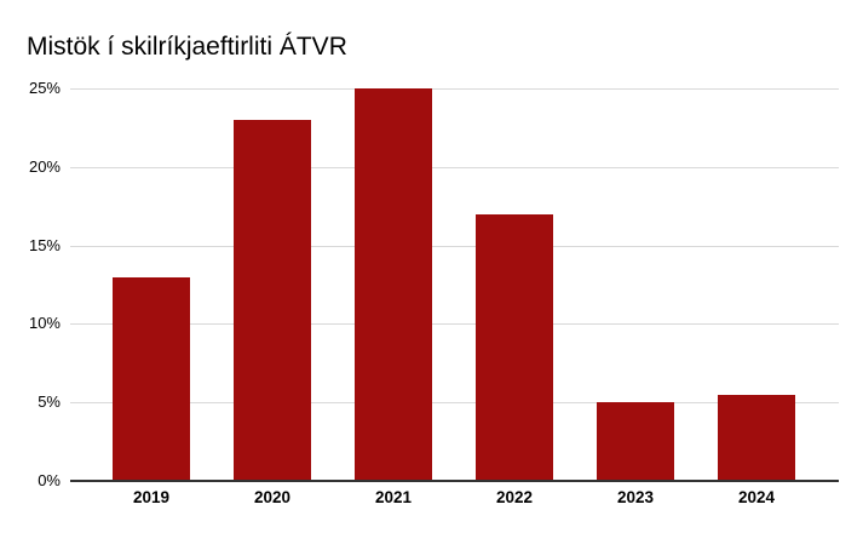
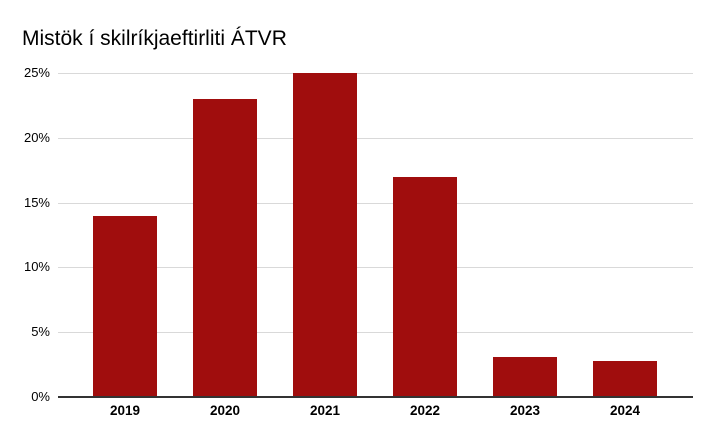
2019: 13.0% -> 14.0%
2023: 5.0% -> 3.1%
2024: 5.5% -> 2.8%
